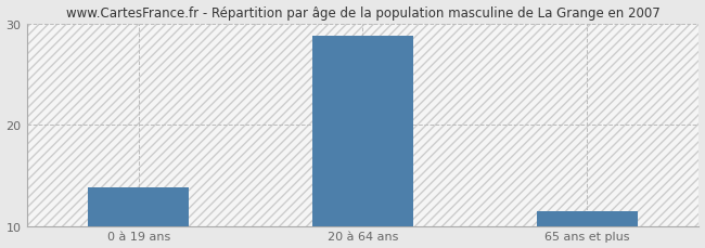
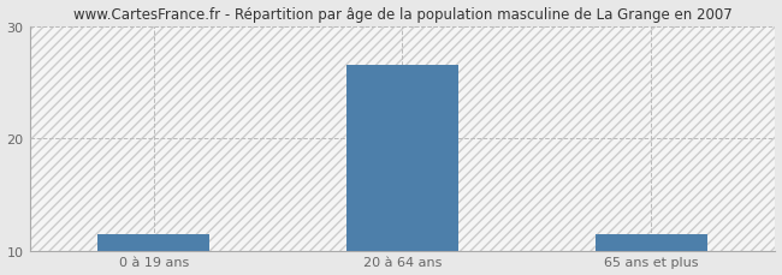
0 à 19 ans: 13.8 -> 11.5
20 à 64 ans: 28.8 -> 26.5
